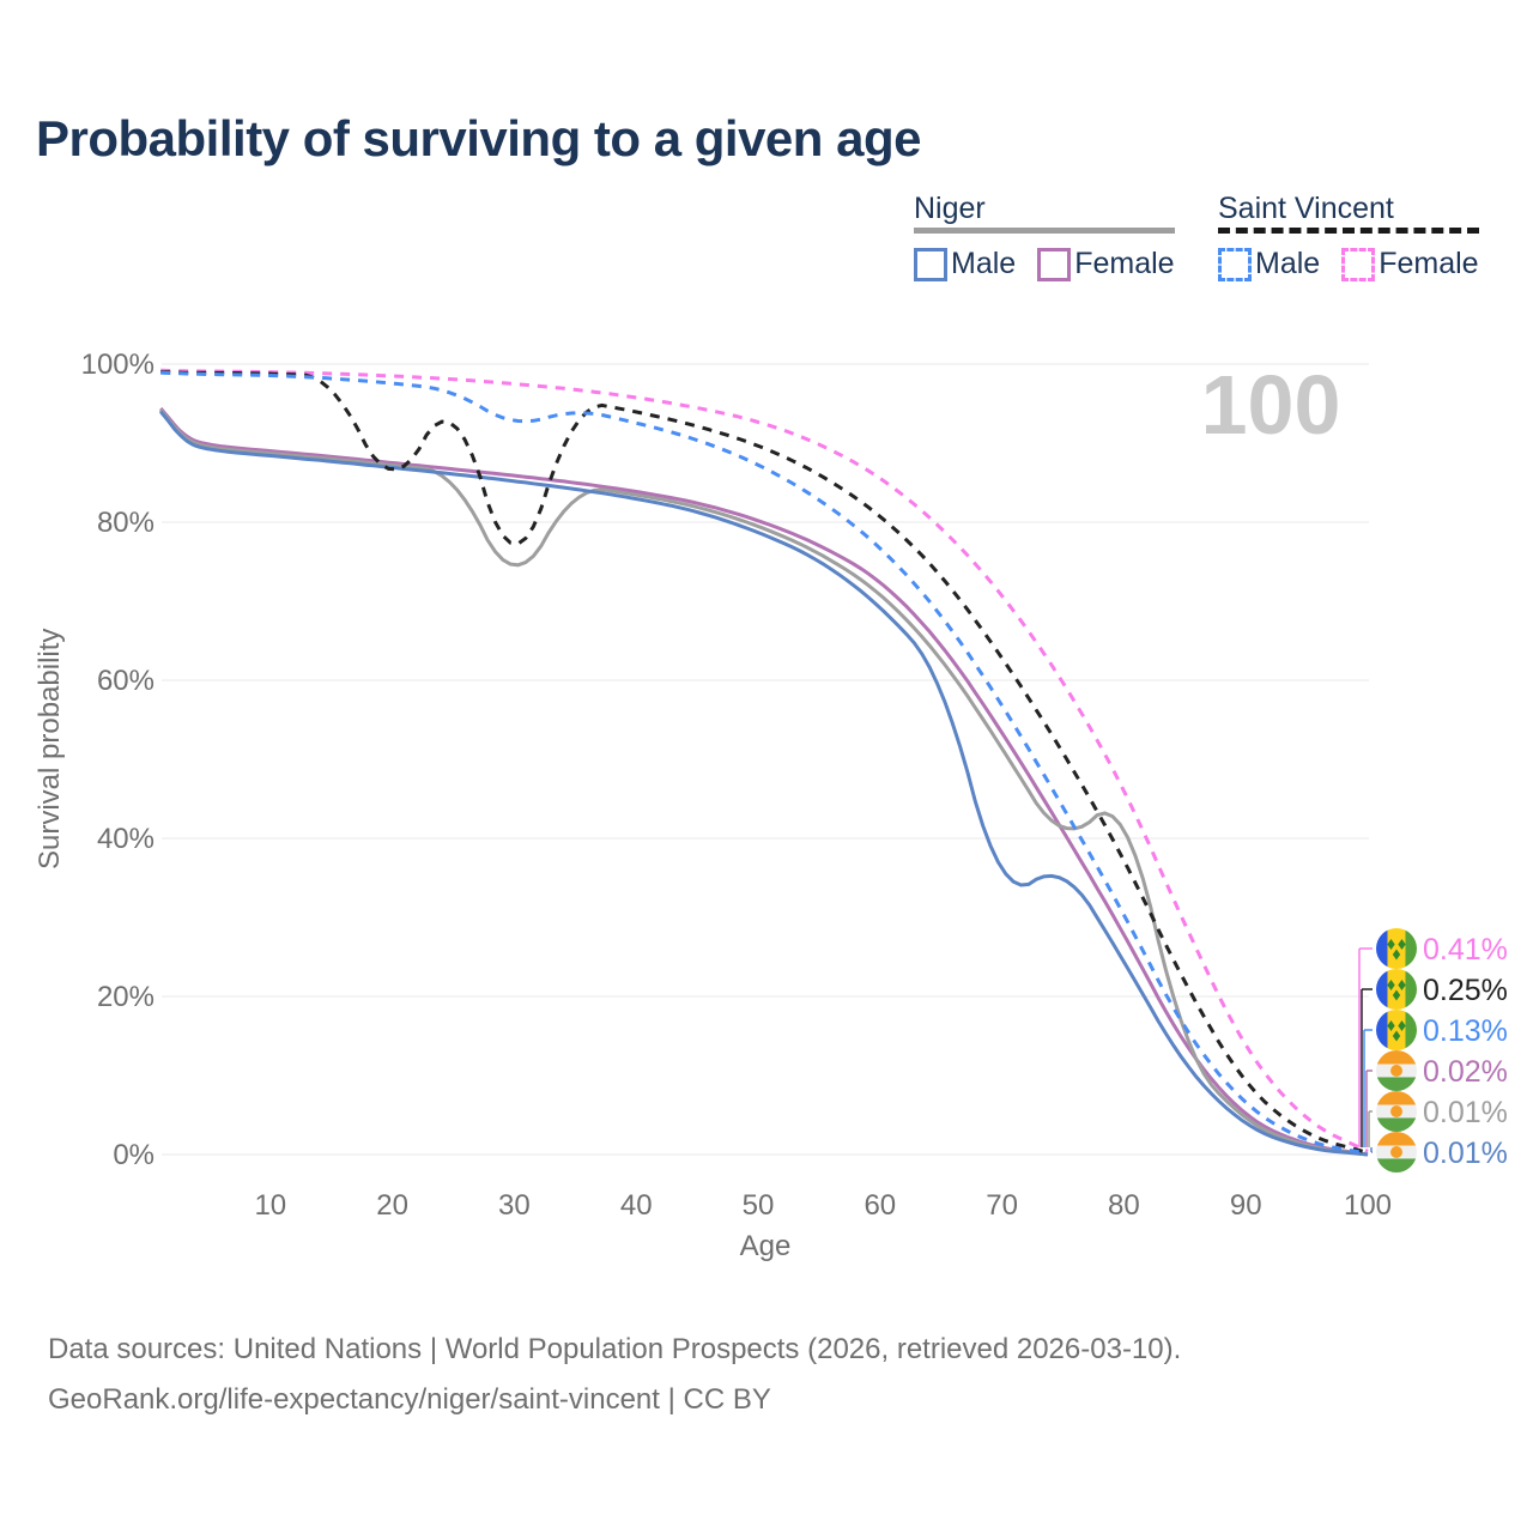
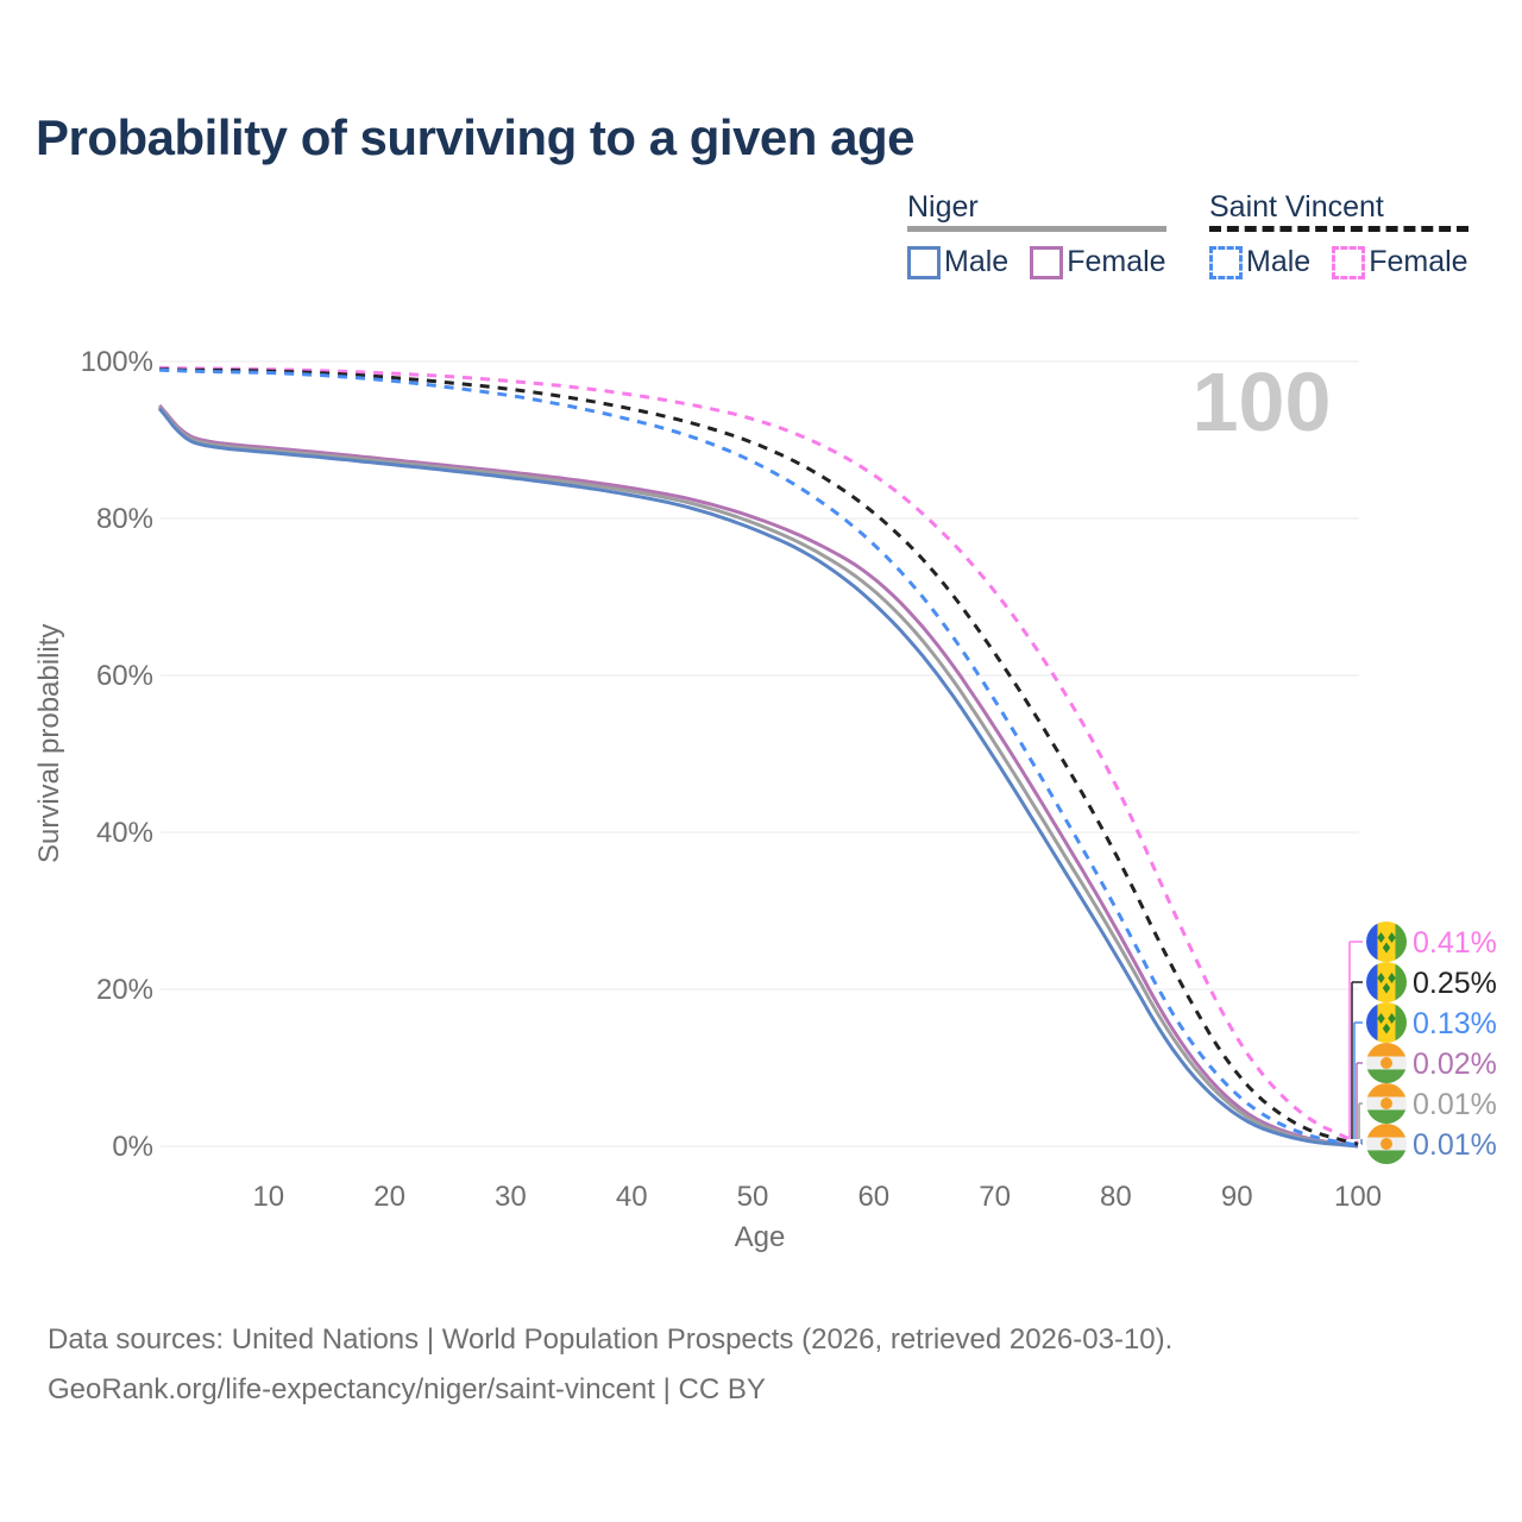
Saint Vincent/20: 83% -> 98%
Saint Vincent/30: 71% -> 96%
Saint Vincent Male/30: 92% -> 96%
Niger/30: 71% -> 86%
Niger Male/70: 32% -> 50%
Niger/80: 46% -> 26%
